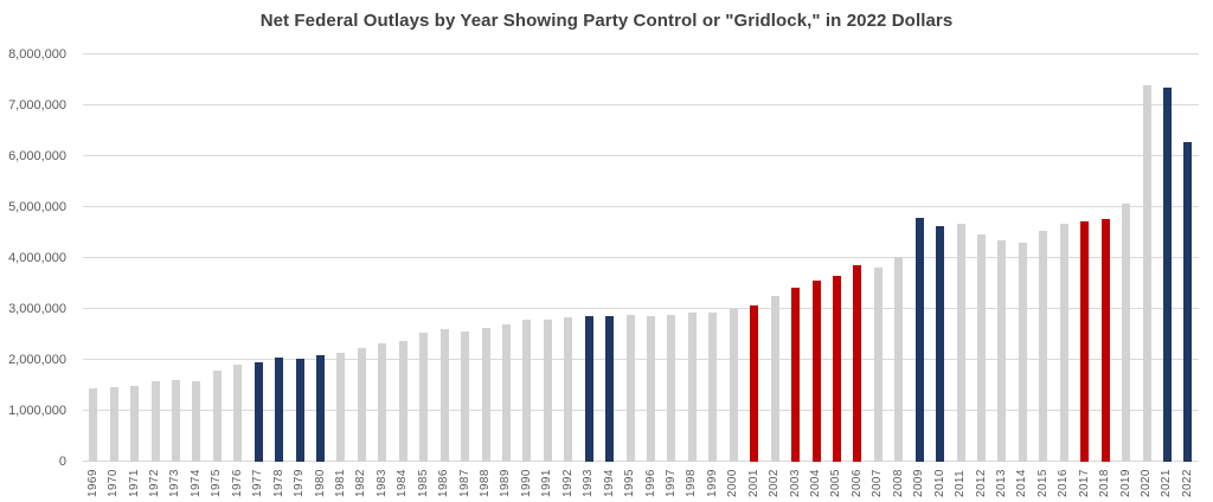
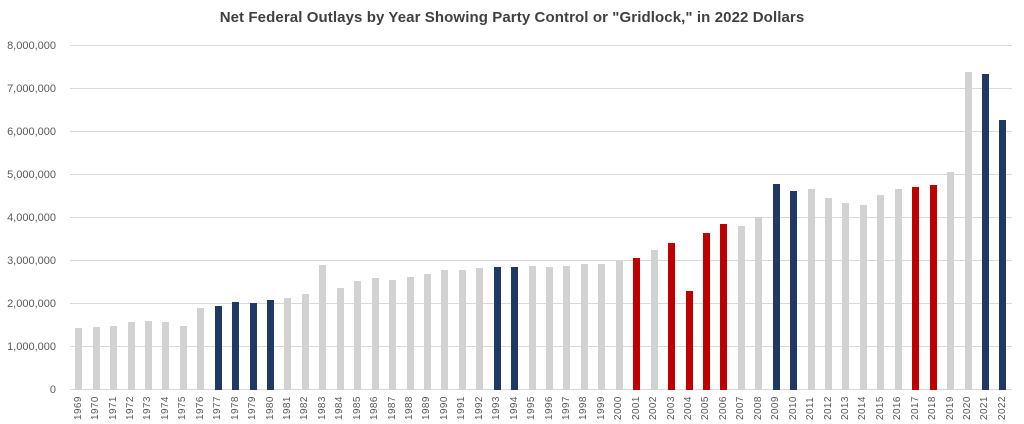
1975: 1800000 -> 1500000
1983: 2300000 -> 2900000
2004: 3600000 -> 2300000
